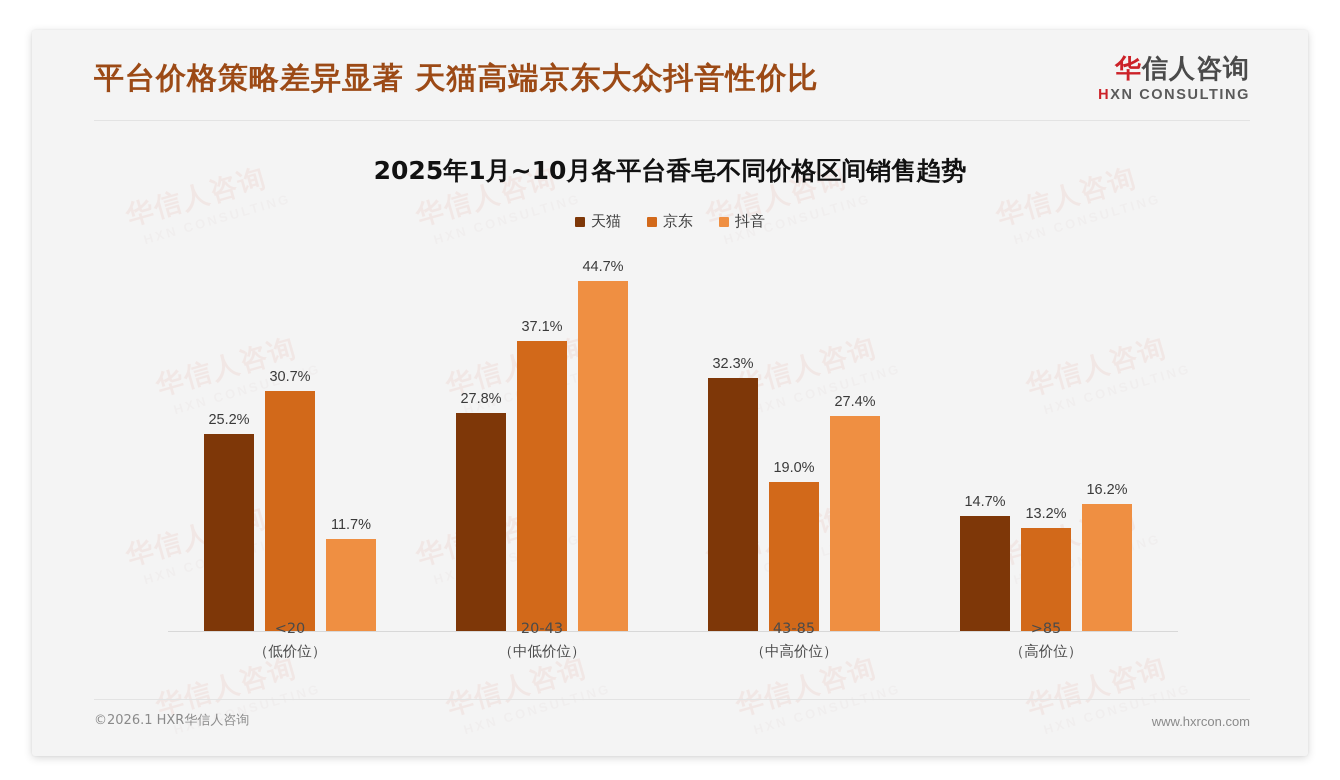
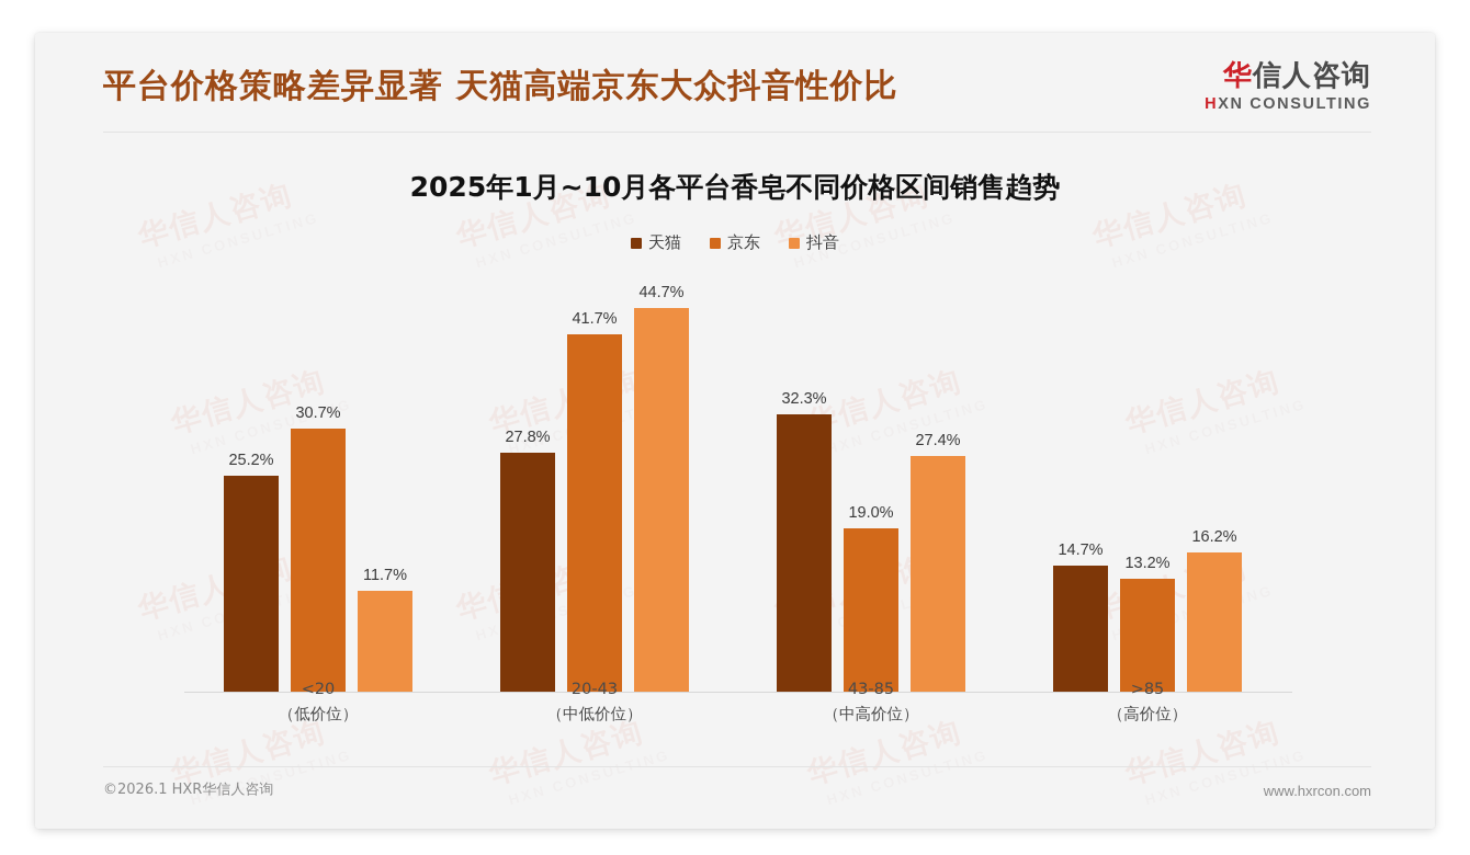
京东/20-43: 37.1% -> 41.7%
